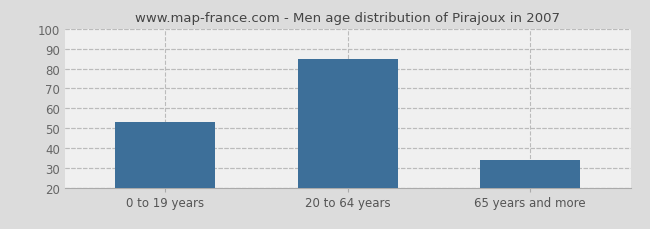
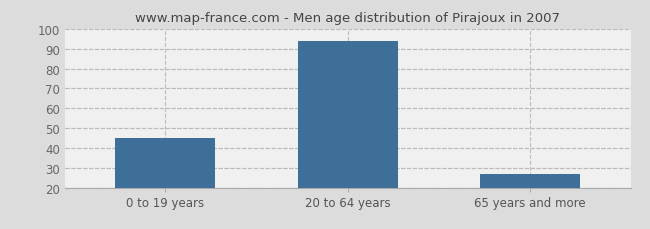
0 to 19 years: 53 -> 45
20 to 64 years: 85 -> 94
65 years and more: 34 -> 27
